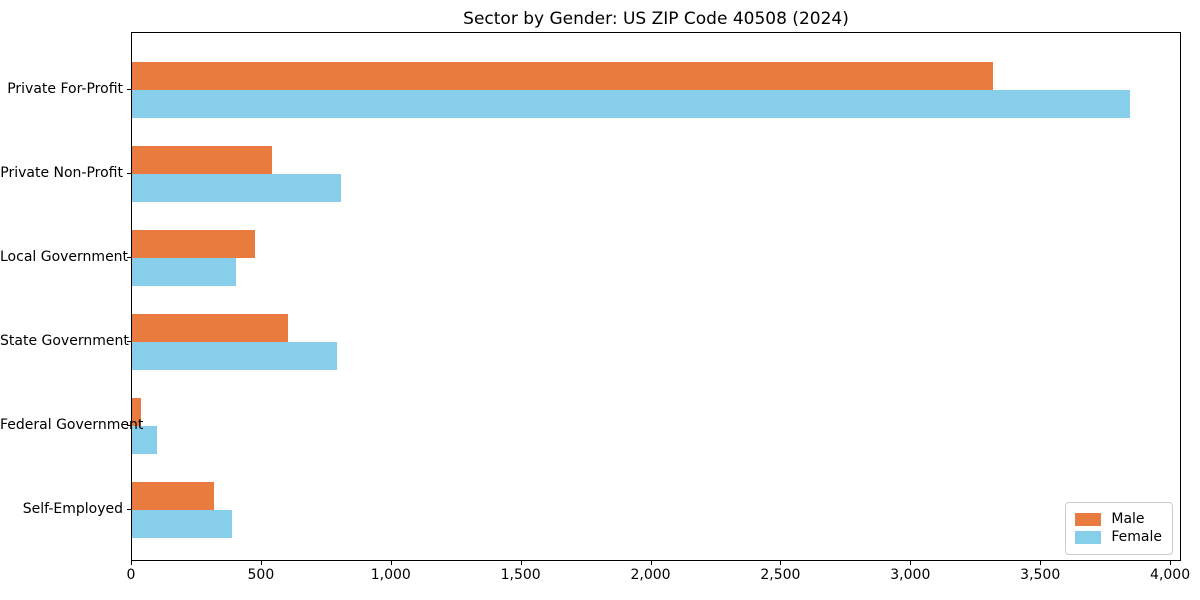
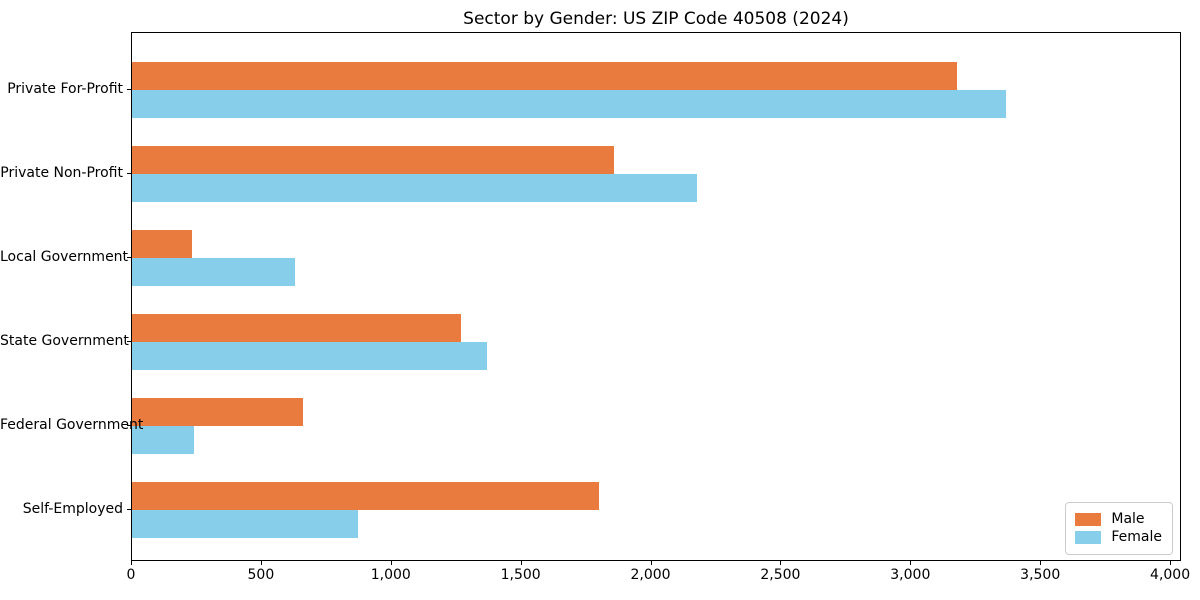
Male/Private For-Profit: 3320 -> 3180
Female/Private For-Profit: 3850 -> 3370
Male/Private Non-Profit: 540 -> 1860
Female/Private Non-Profit: 800 -> 2180
Male/Local Government: 480 -> 230
Female/Local Government: 400 -> 630
Male/State Government: 600 -> 1270
Female/State Government: 790 -> 1370
Male/Federal Government: 40 -> 660
Female/Federal Government: 100 -> 240
Male/Self-Employed: 320 -> 1800
Female/Self-Employed: 380 -> 870
